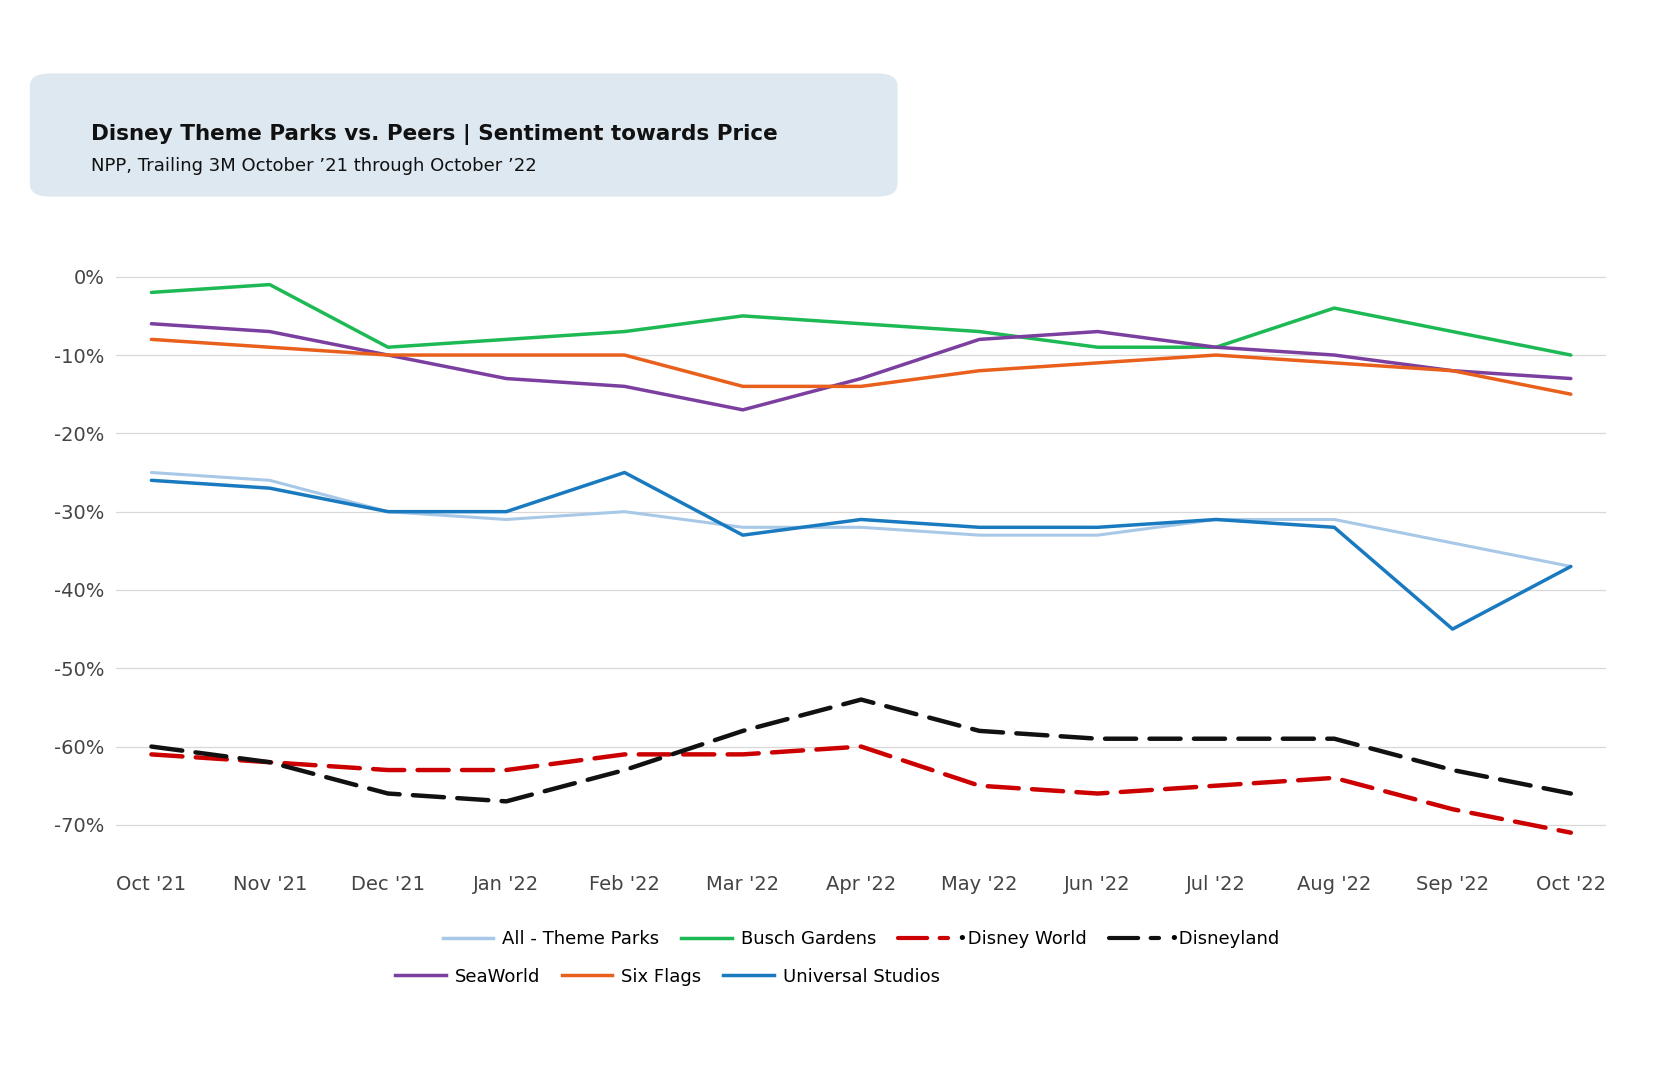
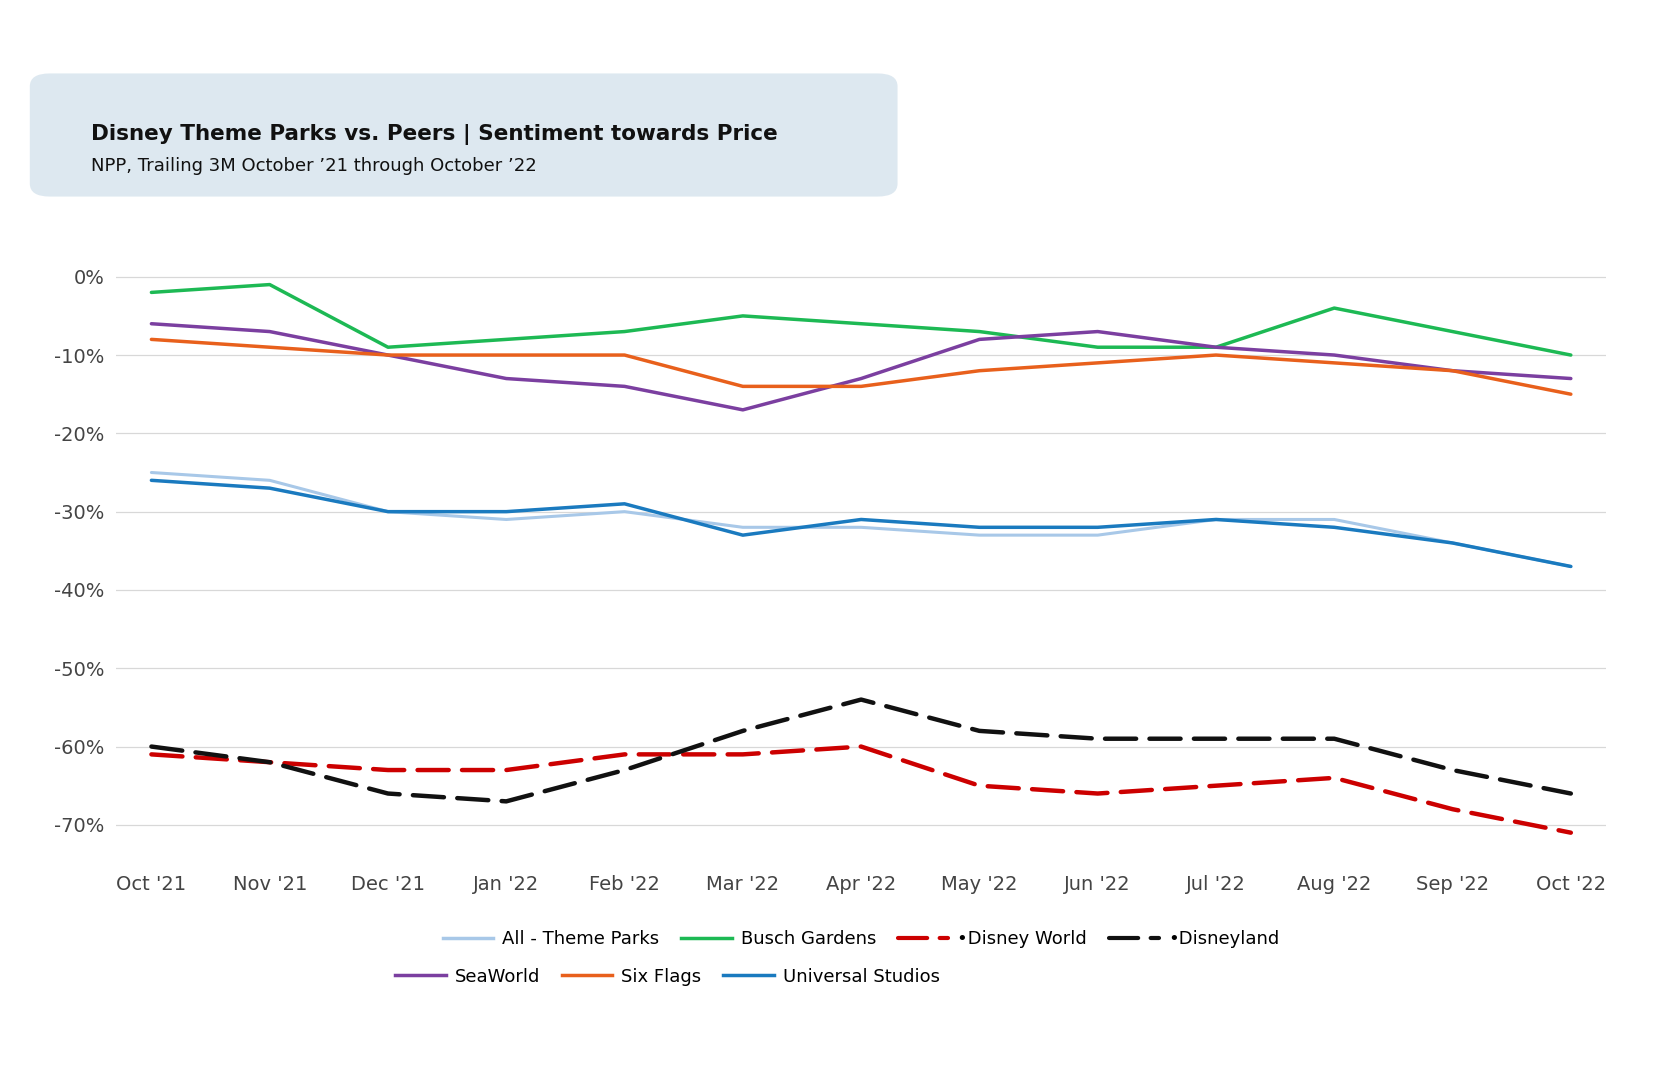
Universal Studios/Feb '22: -25% -> -29%
Universal Studios/Sep '22: -45% -> -34%
